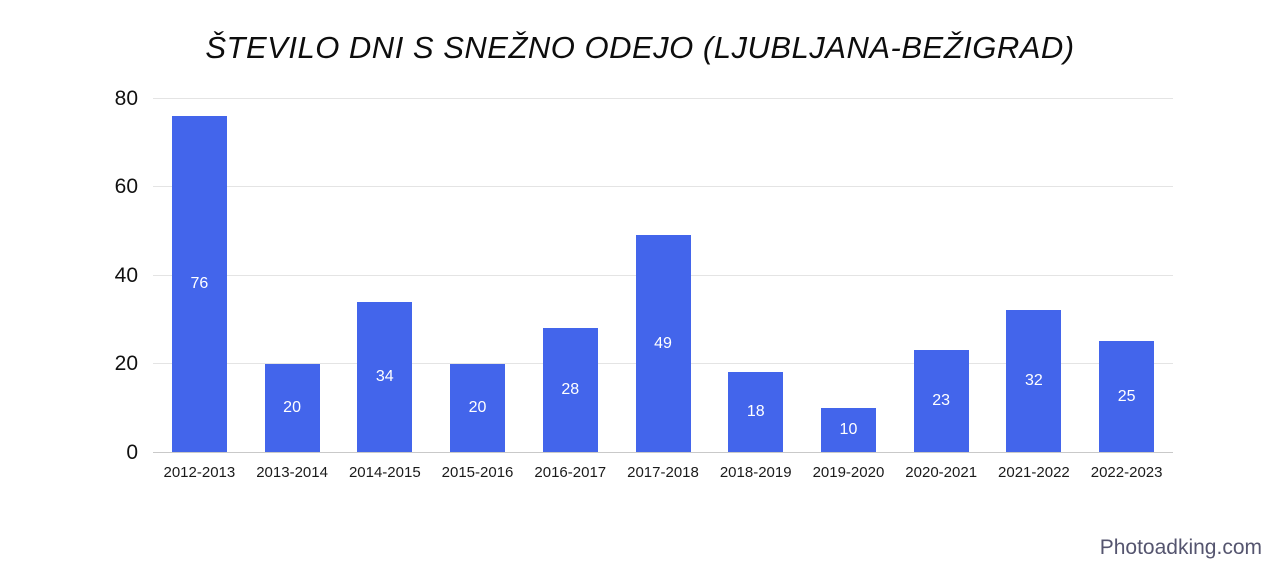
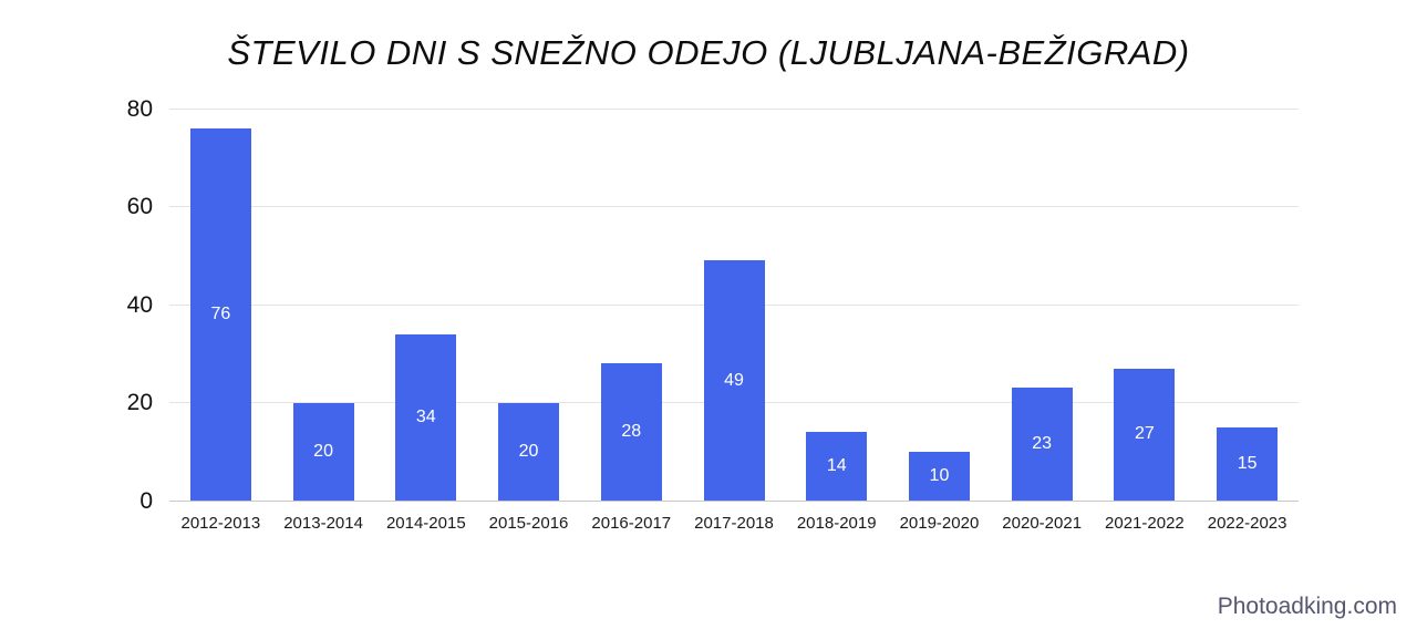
2018-2019: 18 -> 14
2021-2022: 32 -> 27
2022-2023: 25 -> 15
